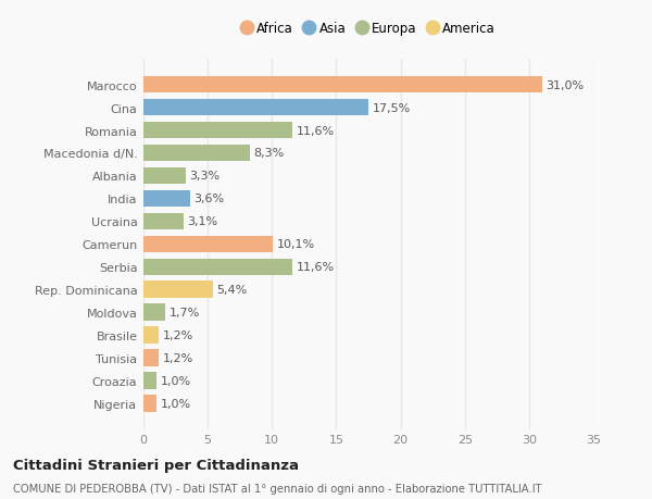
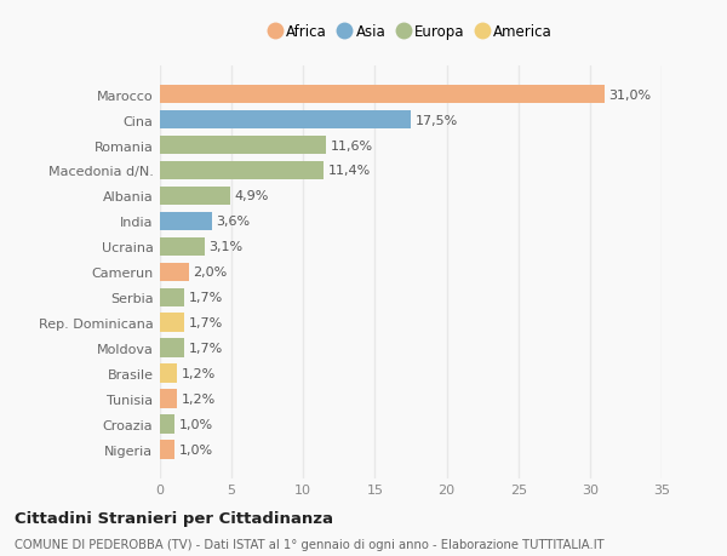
Macedonia d/N.: 8,3% -> 11,4%
Albania: 3,3% -> 4,9%
Camerun: 10,1% -> 2,0%
Serbia: 11,6% -> 1,7%
Rep. Dominicana: 5,4% -> 1,7%
